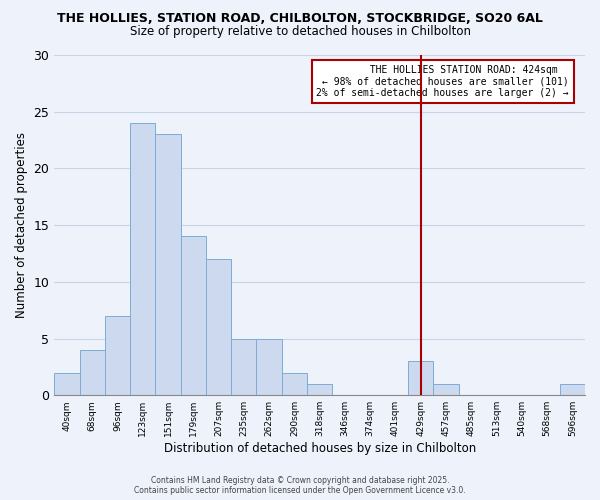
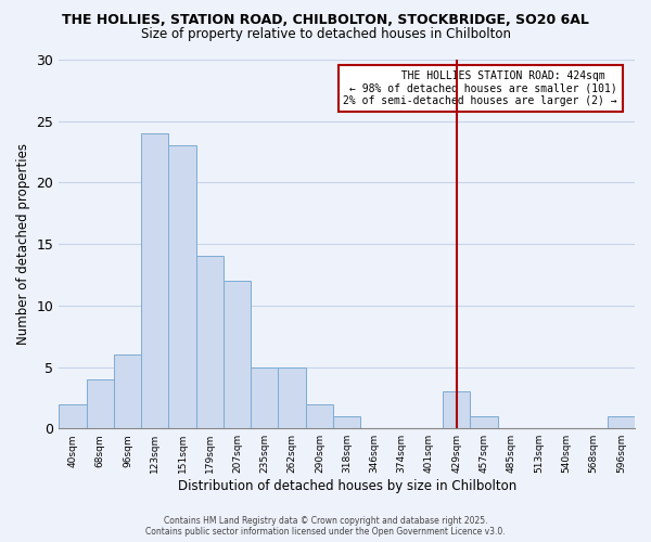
96sqm: 7 -> 6
